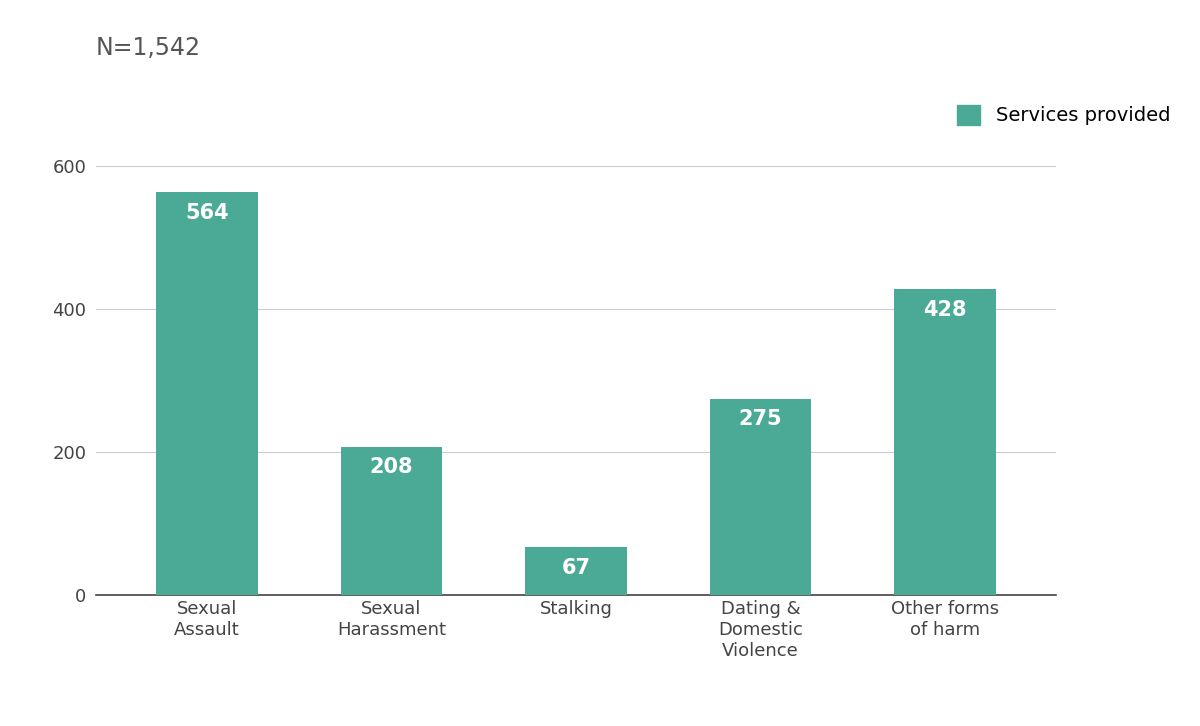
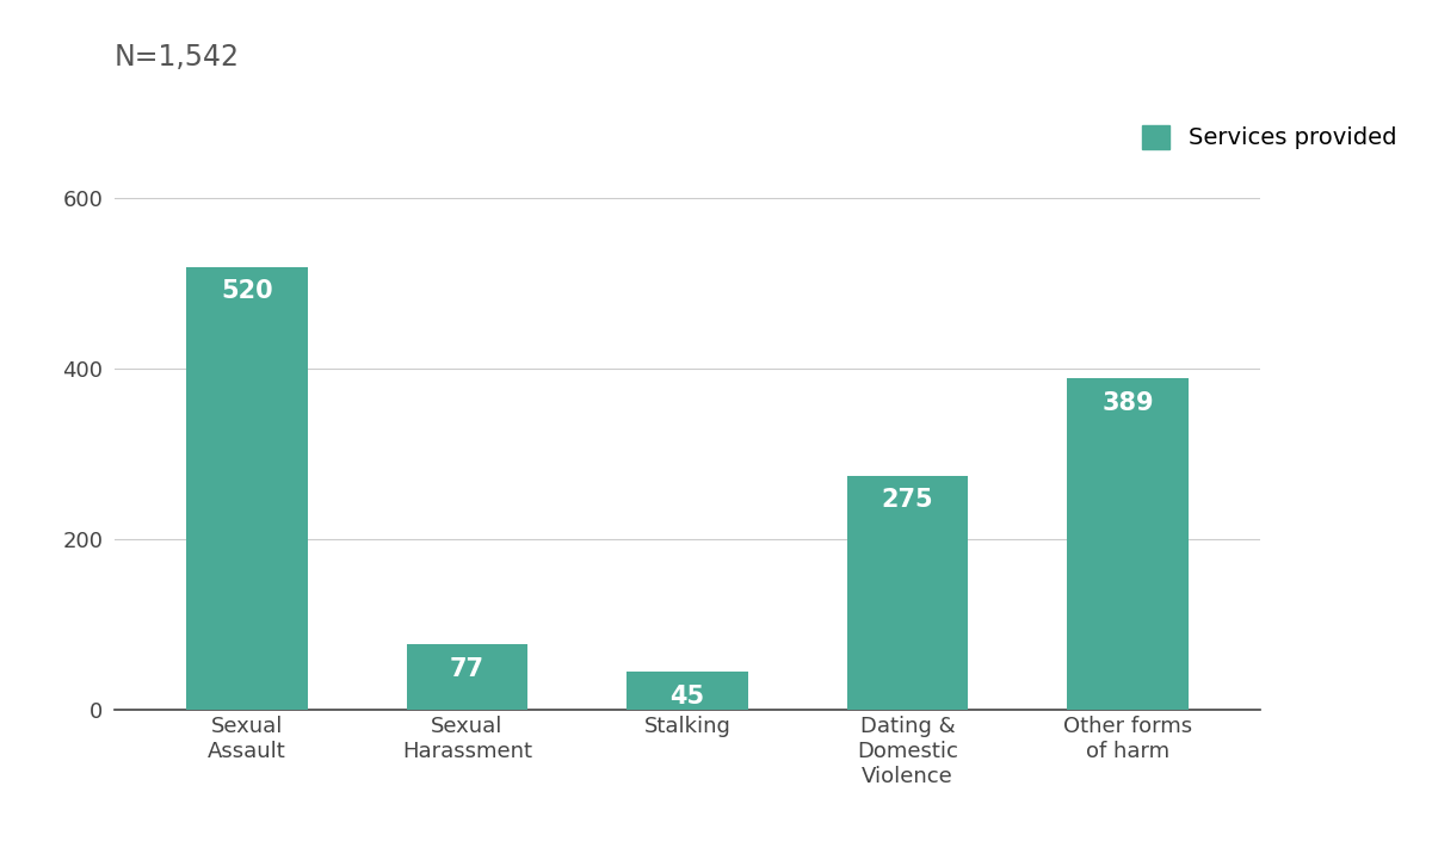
Sexual Assault: 564 -> 520
Sexual Harassment: 208 -> 77
Stalking: 67 -> 45
Other forms of harm: 428 -> 389
